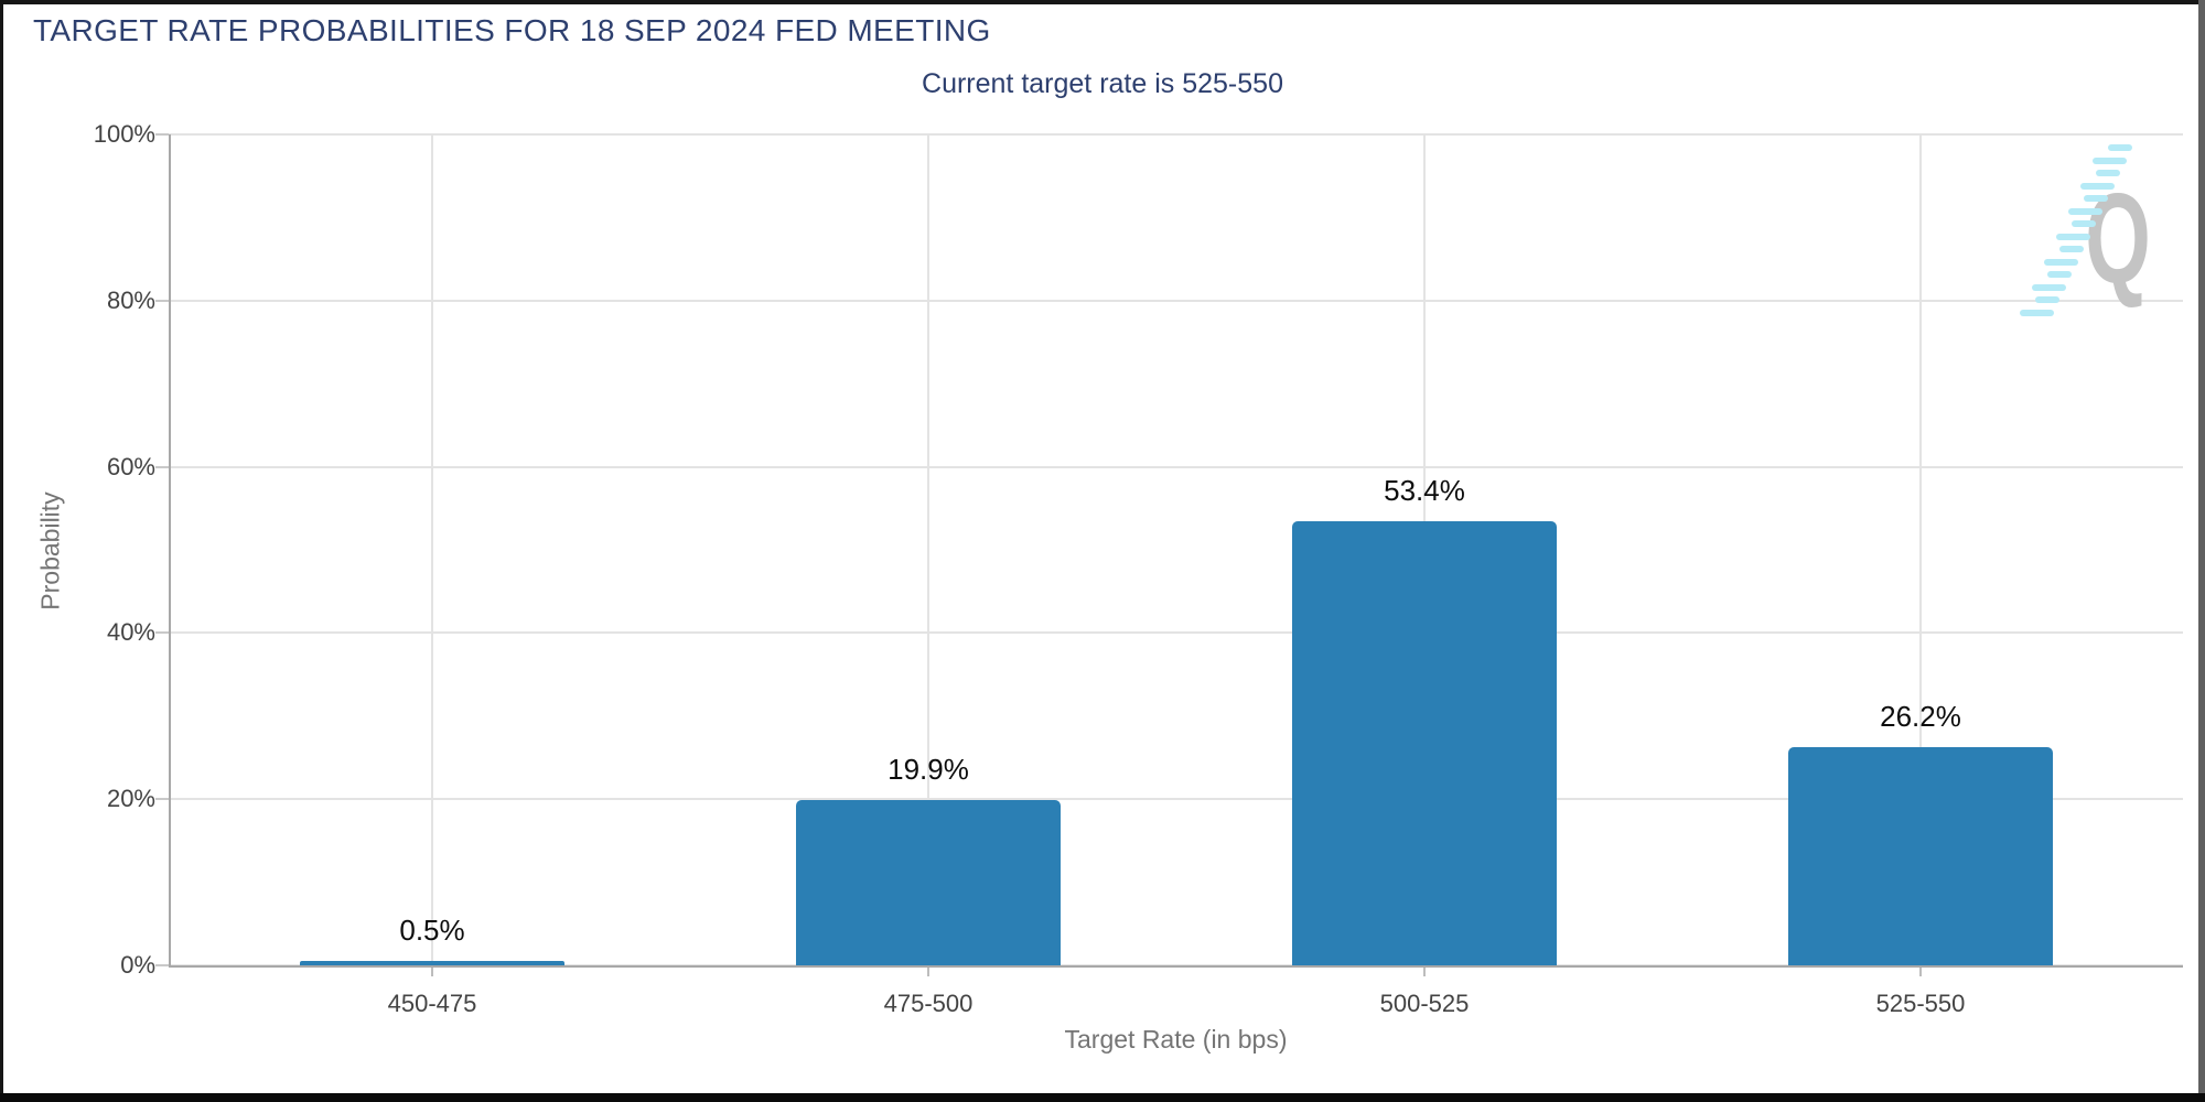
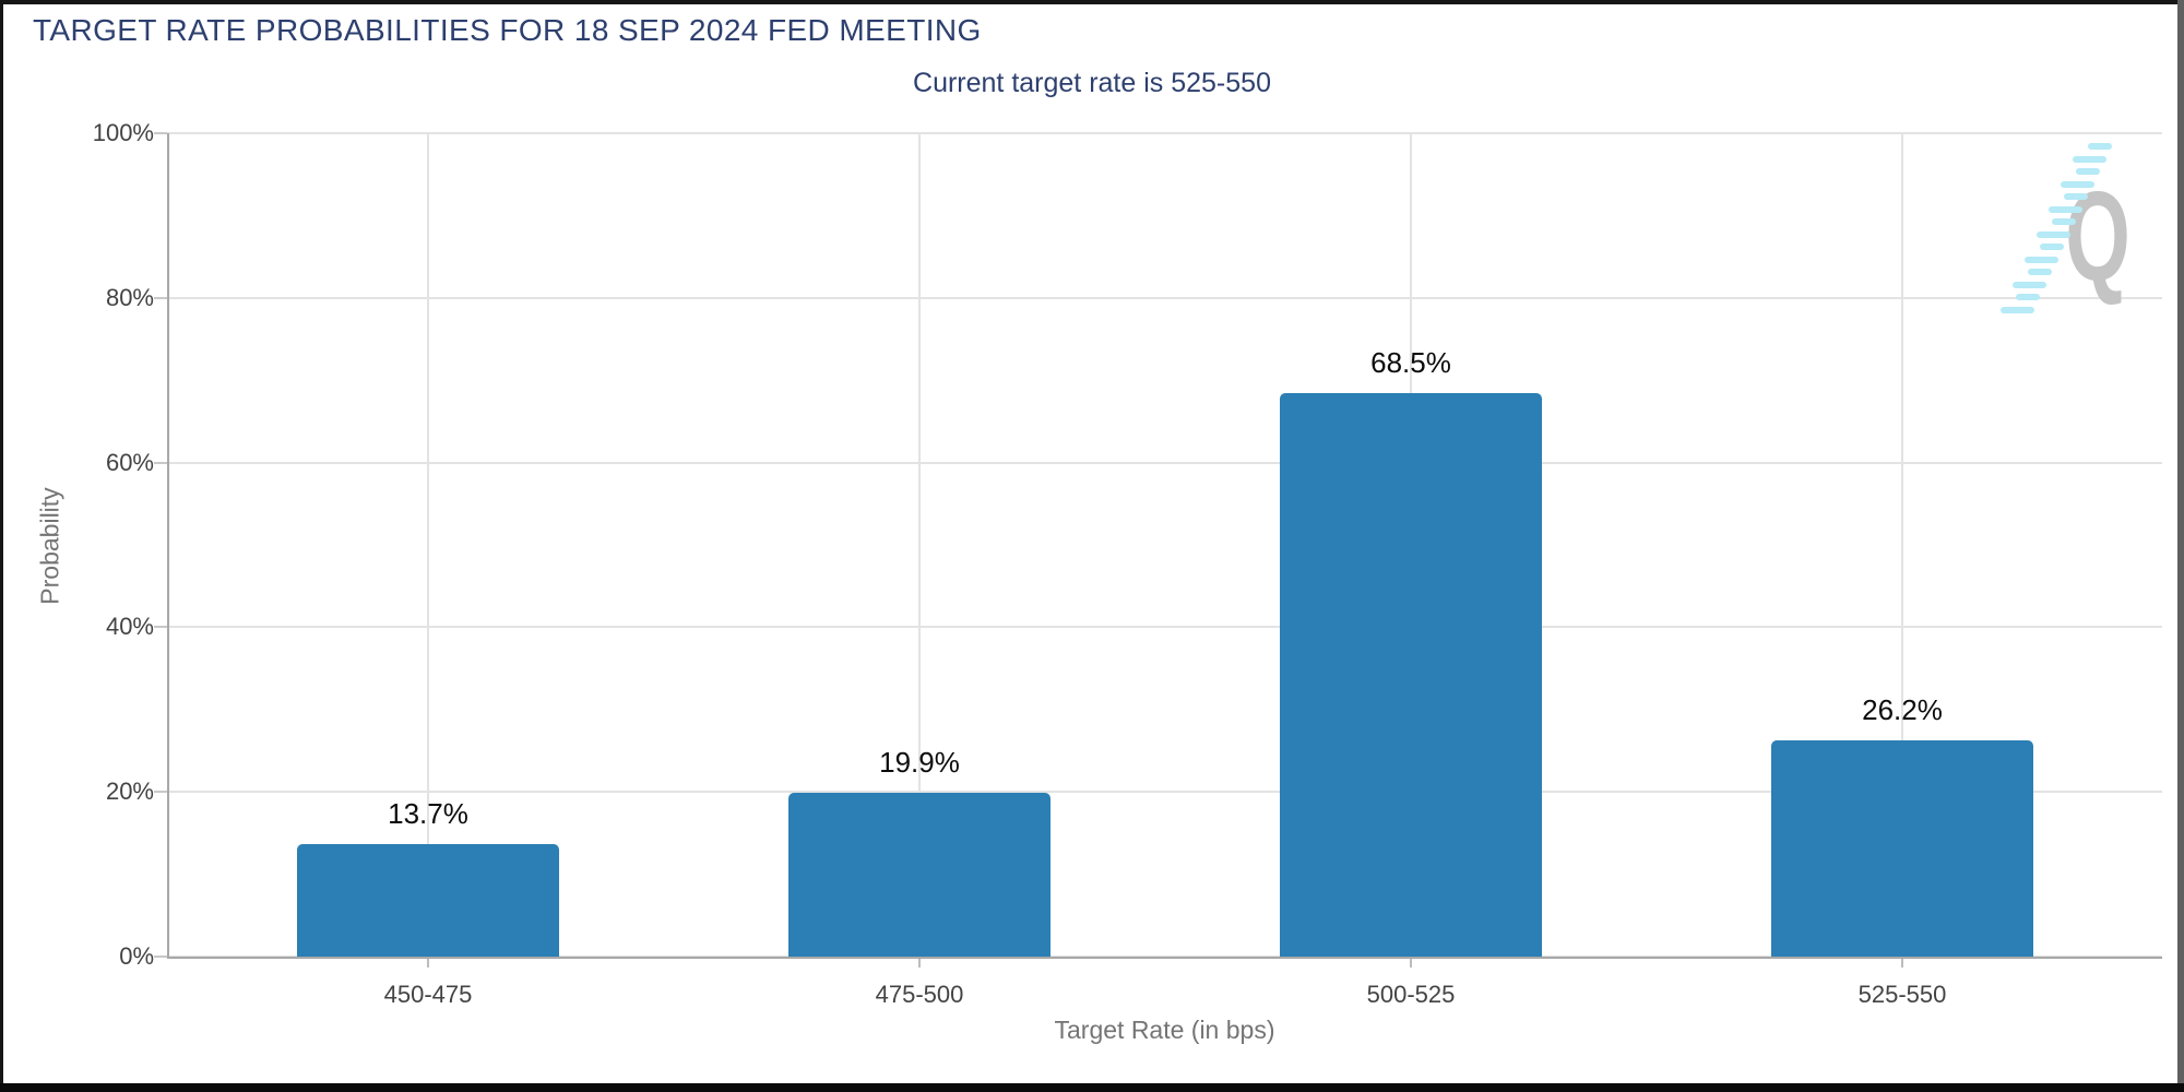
450-475: 0.5% -> 13.7%
500-525: 53.4% -> 68.5%
